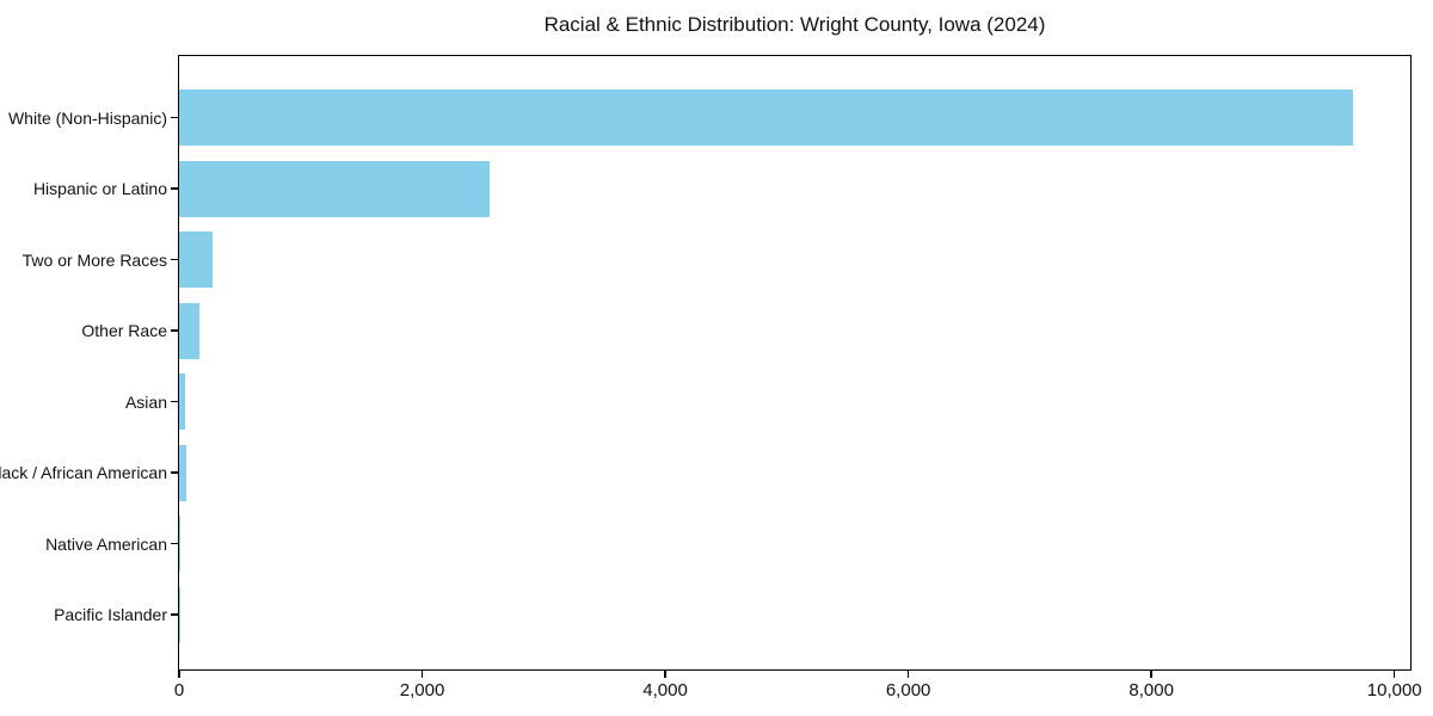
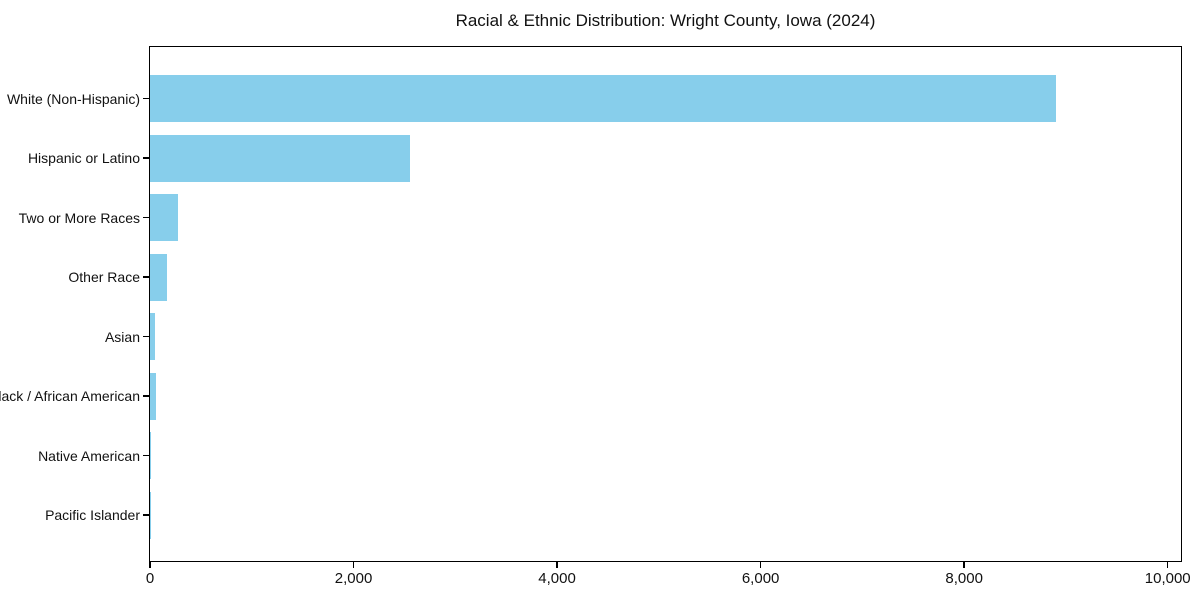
White (Non-Hispanic): 9700 -> 8900
